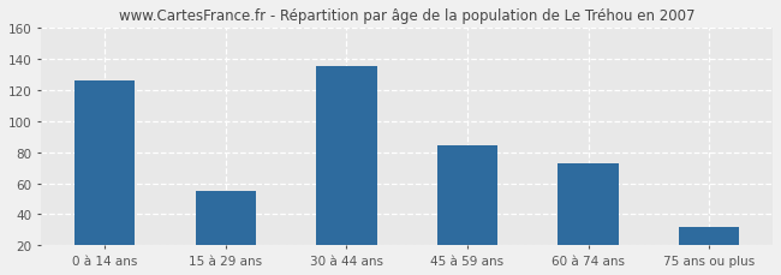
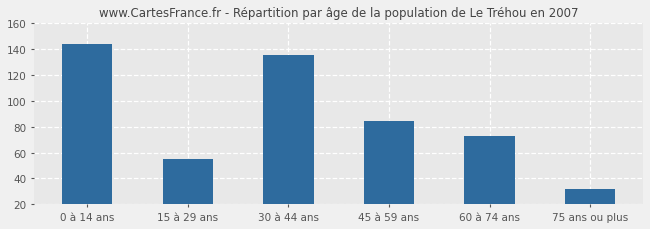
0 à 14 ans: 126 -> 144
